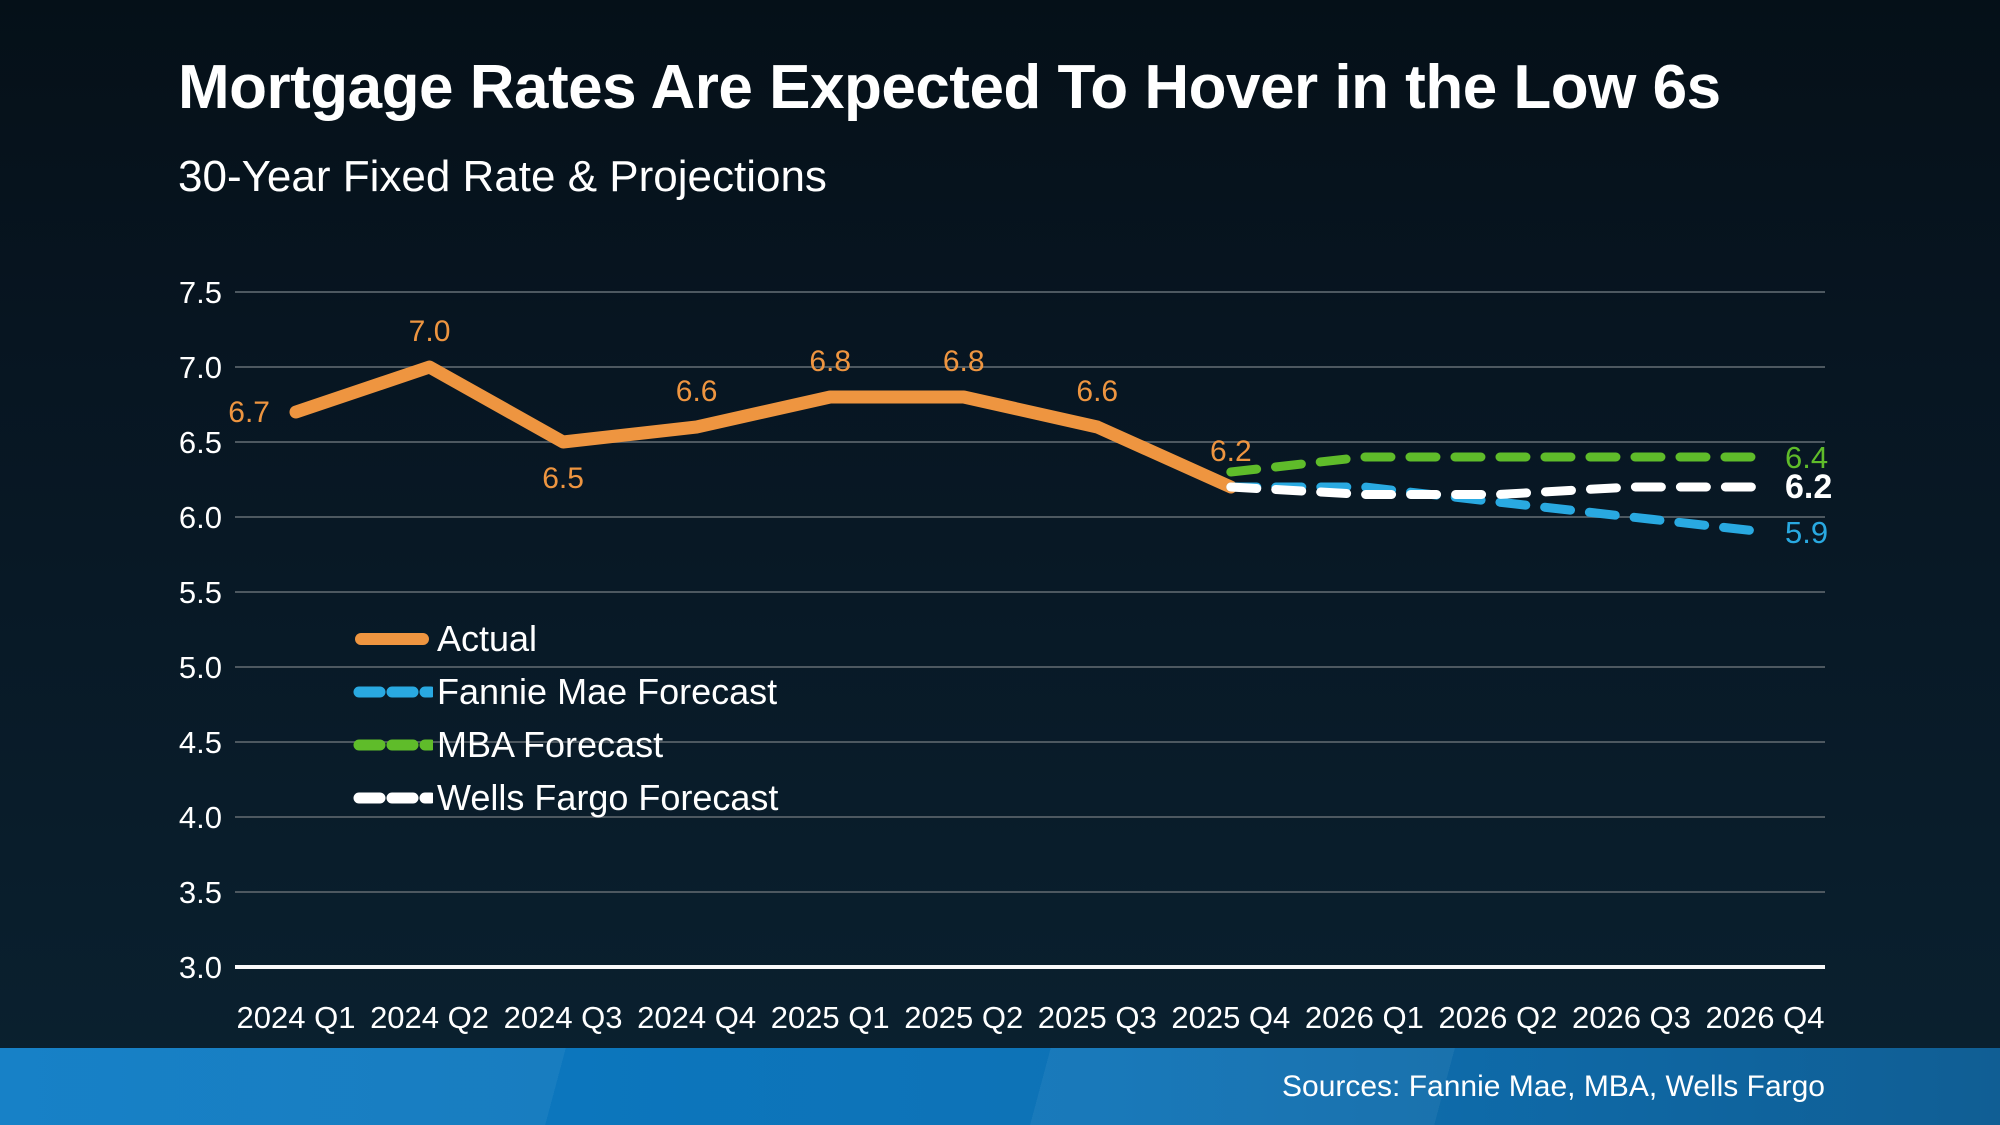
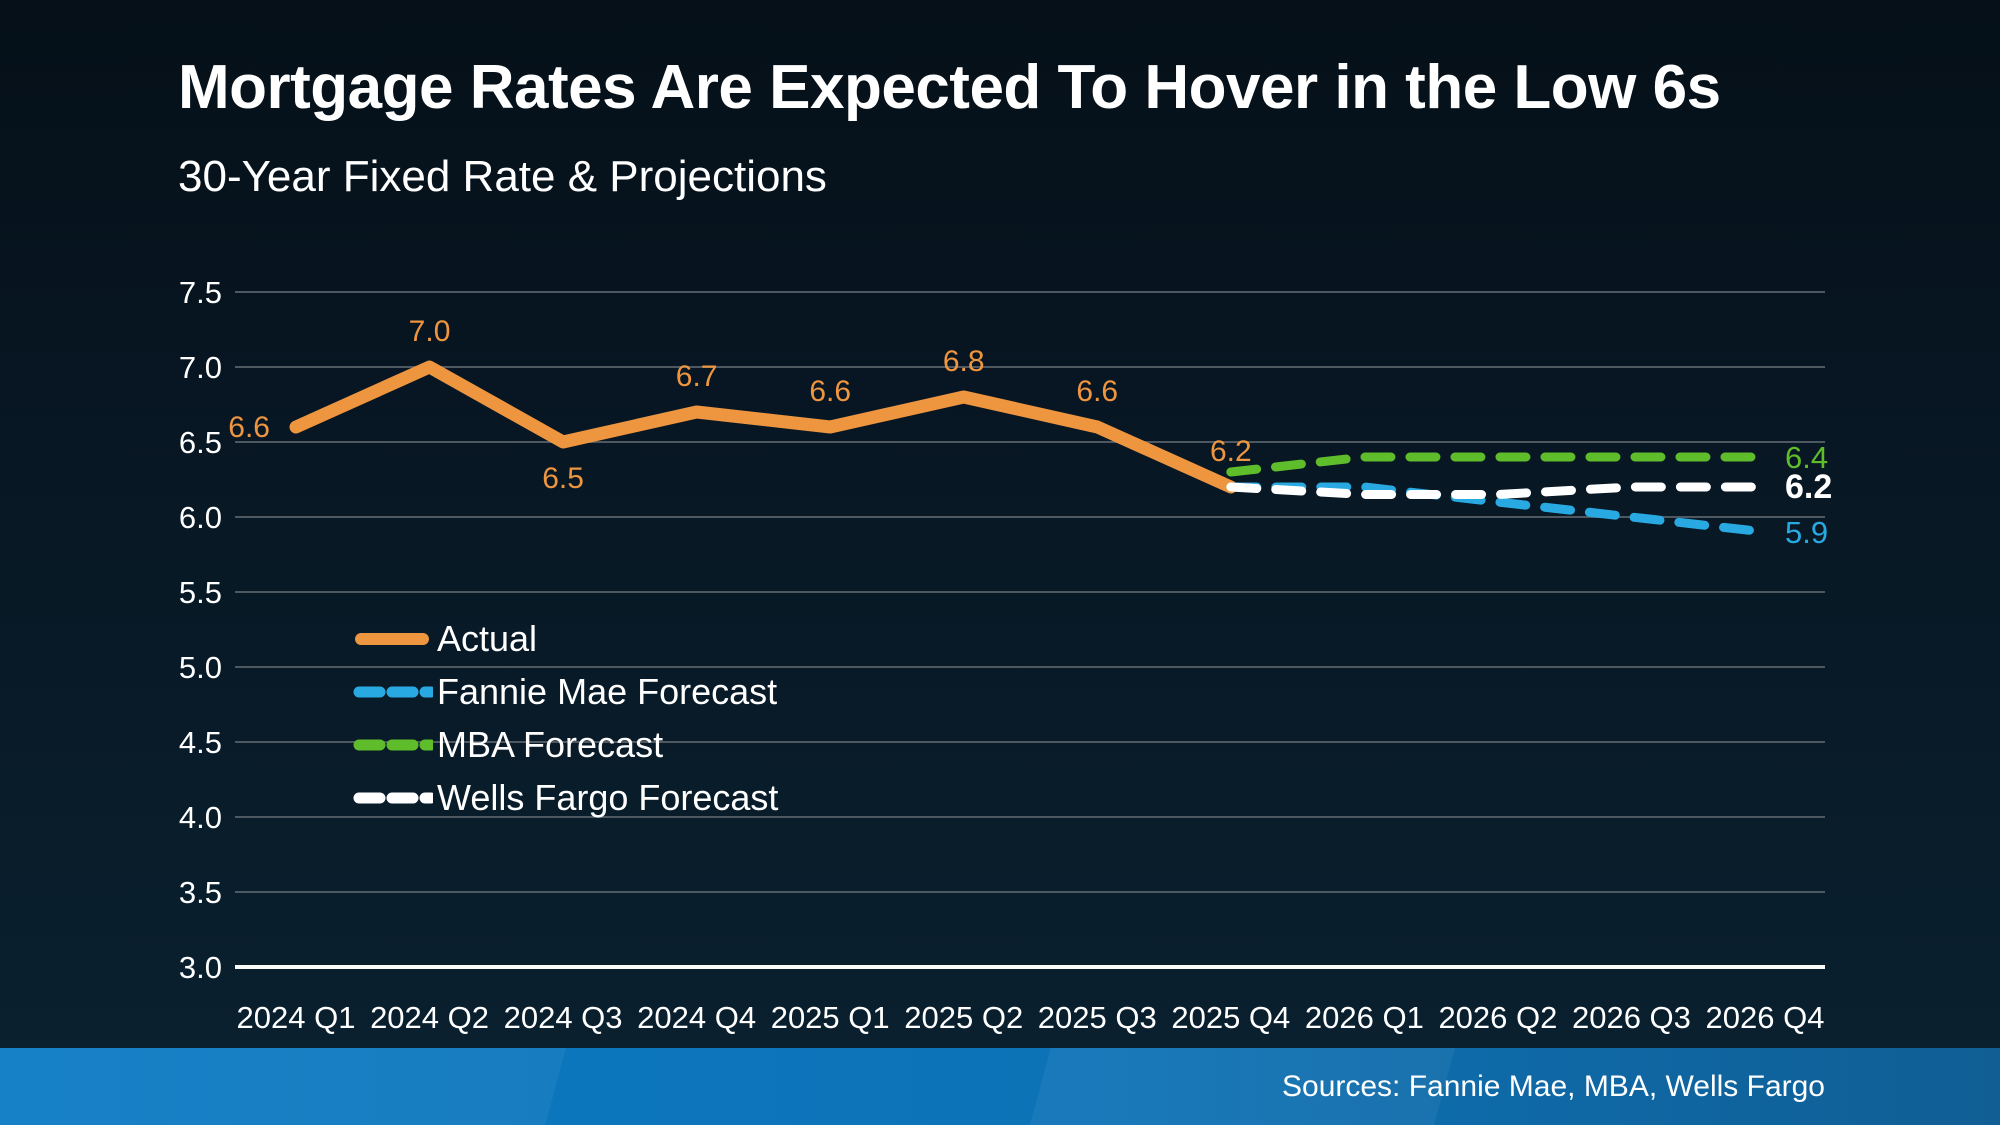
Actual/2024 Q1: 6.7 -> 6.6
Actual/2024 Q4: 6.6 -> 6.7
Actual/2025 Q1: 6.8 -> 6.6
